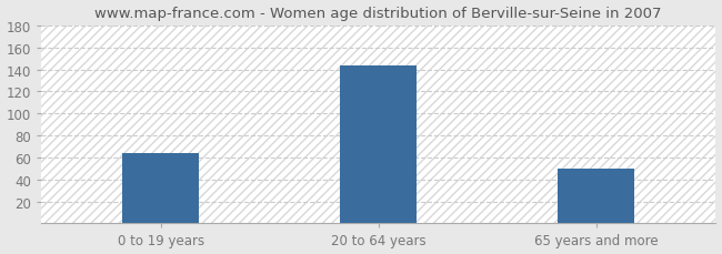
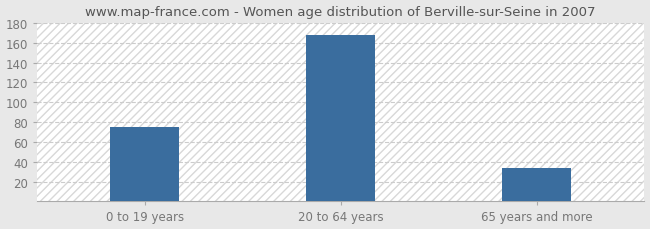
0 to 19 years: 64 -> 75
20 to 64 years: 144 -> 168
65 years and more: 50 -> 34
